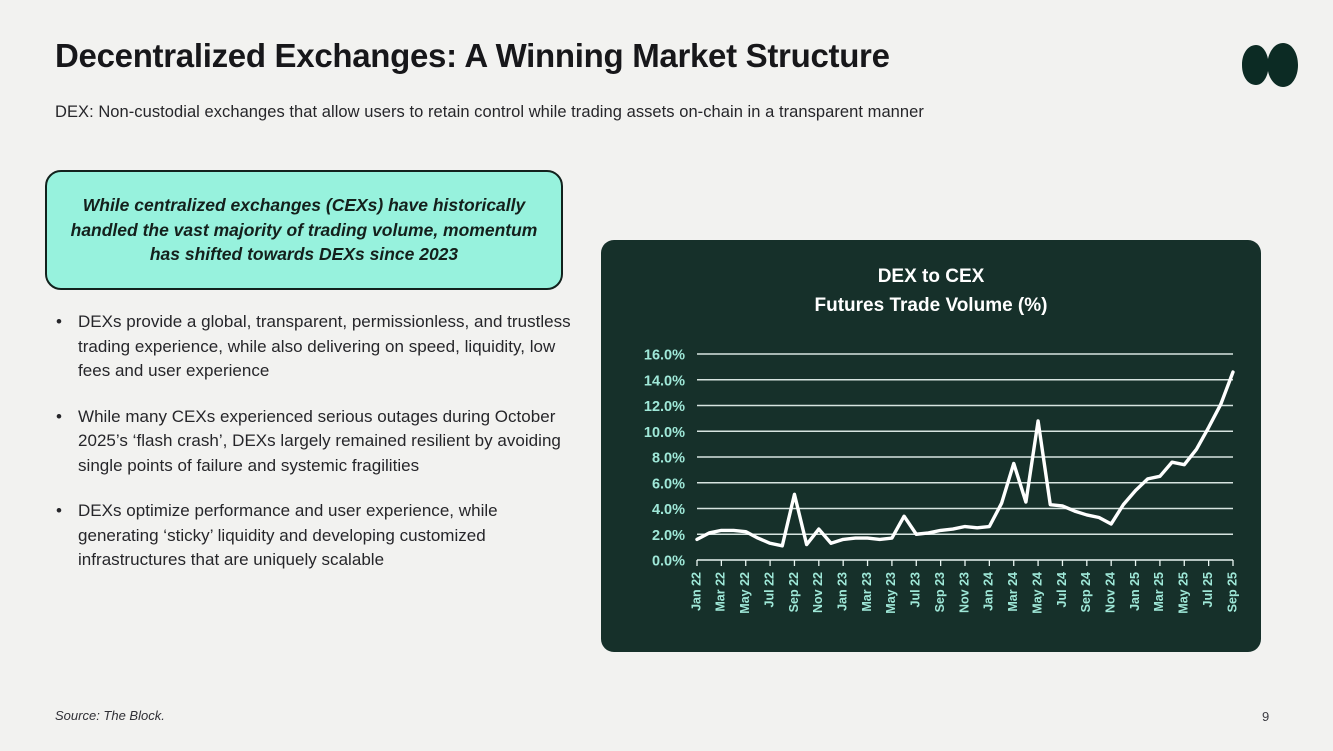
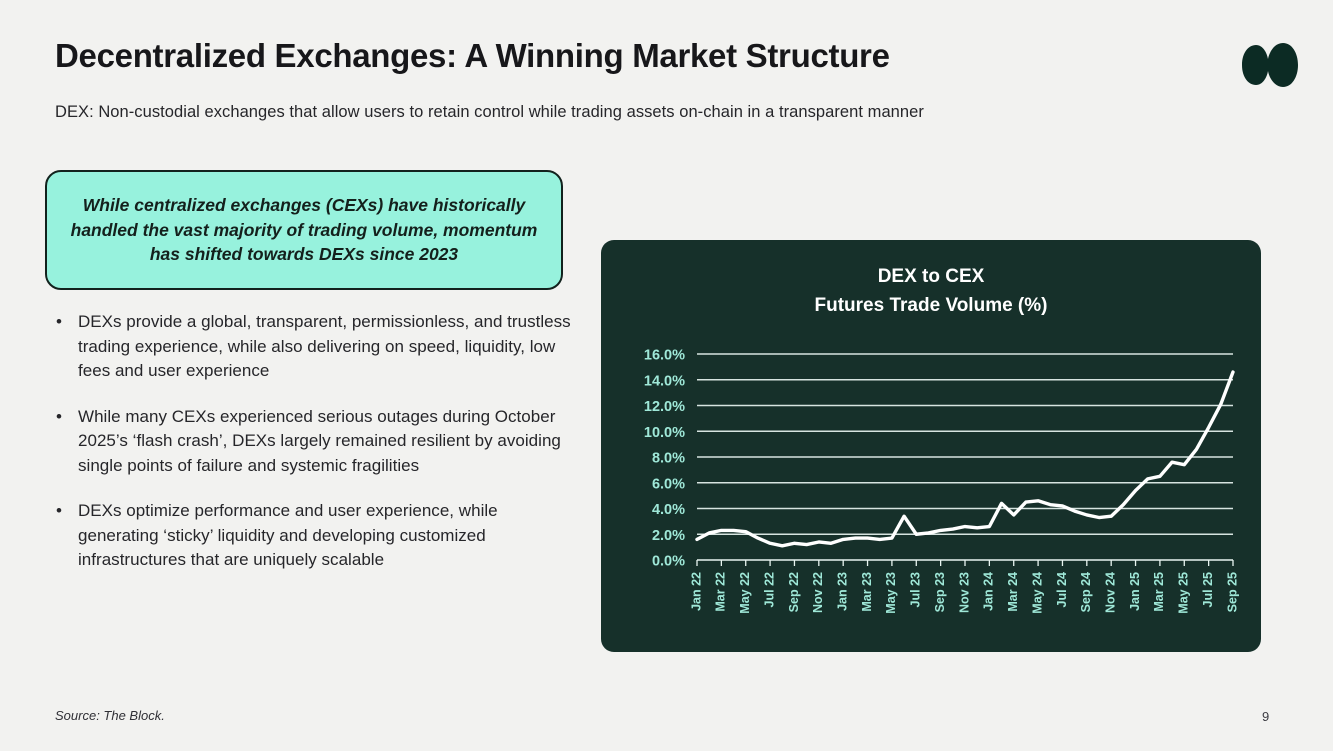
Sep 22: 5.1% -> 1.3%
Nov 22: 2.4% -> 1.4%
Mar 24: 7.5% -> 3.5%
May 24: 10.8% -> 4.6%
Nov 24: 2.8% -> 3.4%
